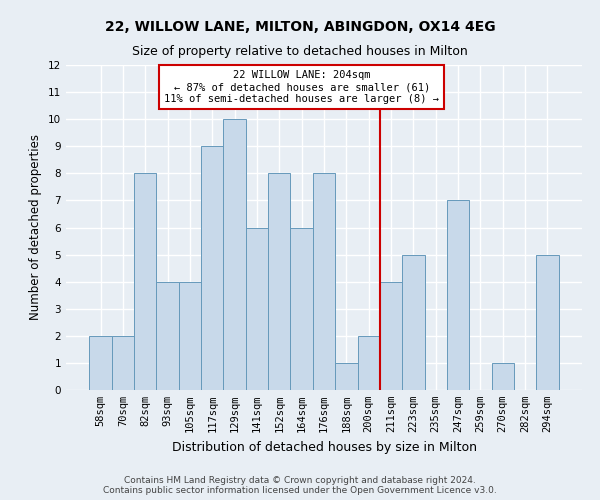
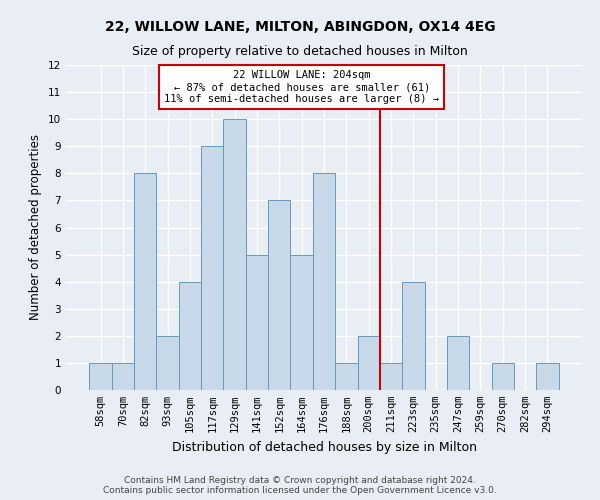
58sqm: 2 -> 1
70sqm: 2 -> 1
93sqm: 4 -> 2
141sqm: 6 -> 5
152sqm: 8 -> 7
164sqm: 6 -> 5
211sqm: 4 -> 1
223sqm: 5 -> 4
247sqm: 7 -> 2
294sqm: 5 -> 1
